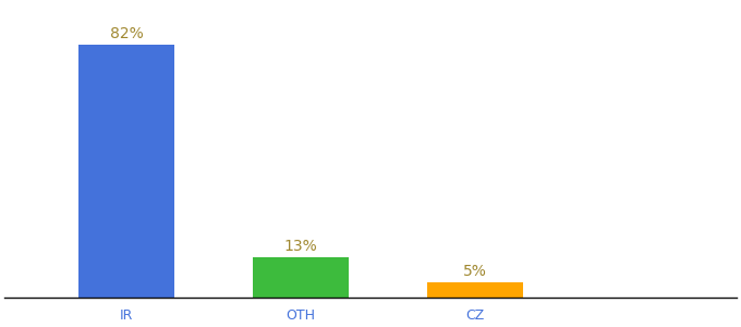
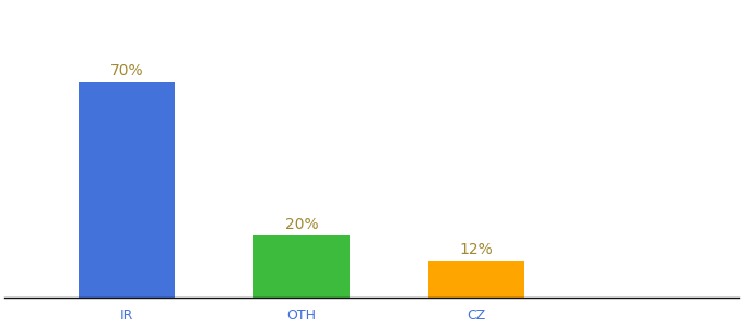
IR: 82% -> 70%
OTH: 13% -> 20%
CZ: 5% -> 12%
